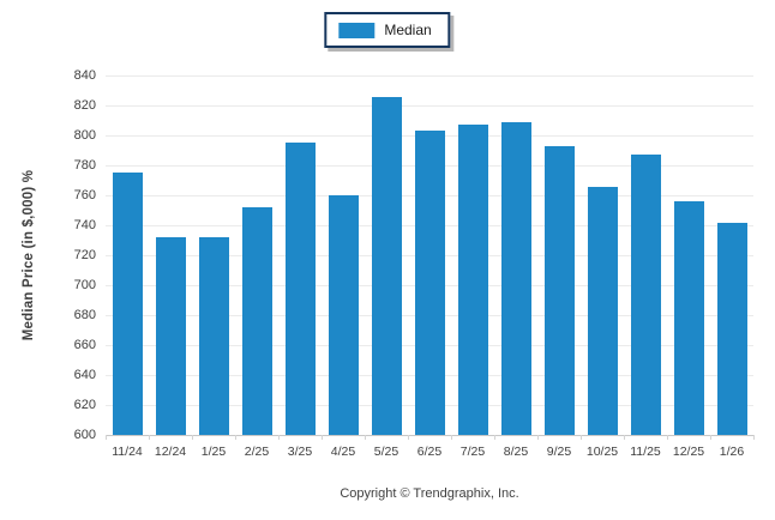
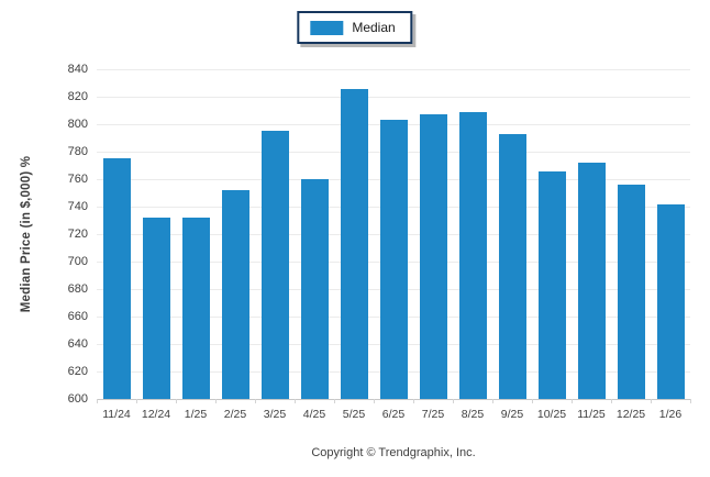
11/25: 787 -> 772
